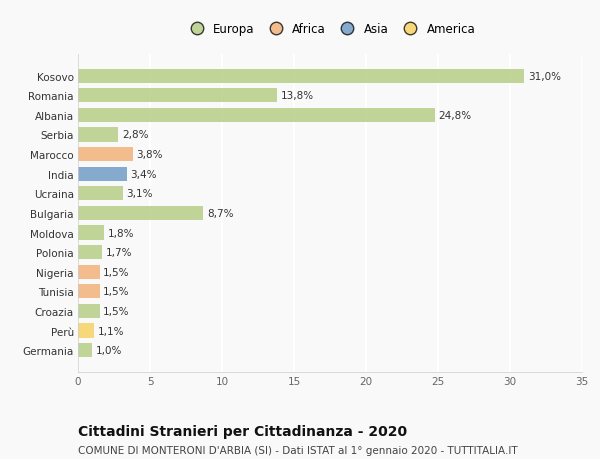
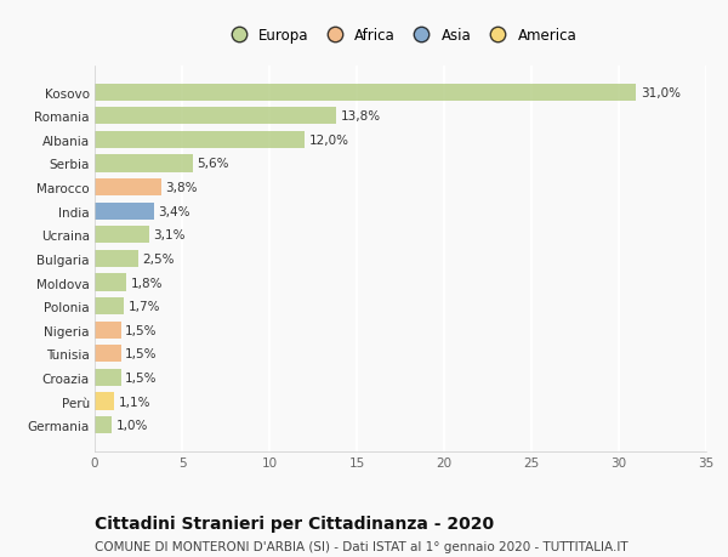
Albania: 24,8% -> 12,0%
Serbia: 2,8% -> 5,6%
Bulgaria: 8,7% -> 2,5%
